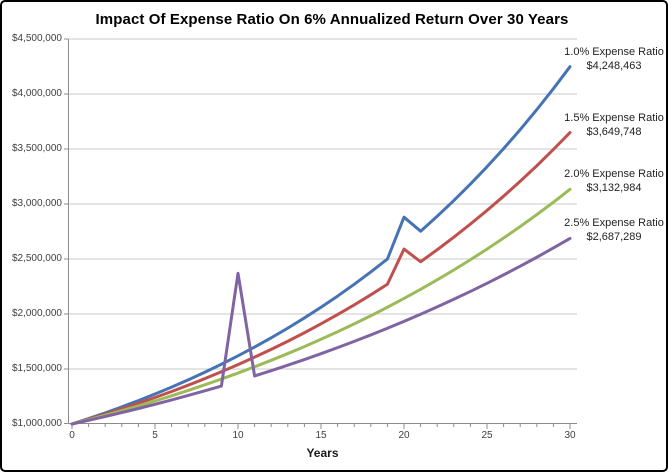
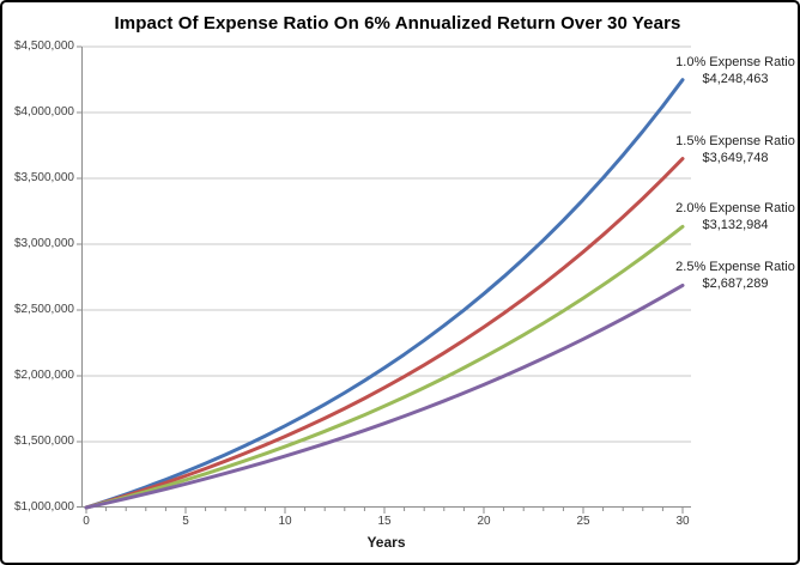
2.5% Expense Ratio/10: $2370000 -> $1390000
1.0% Expense Ratio/20: $2880000 -> $2620000
1.5% Expense Ratio/20: $2590000 -> $2370000
